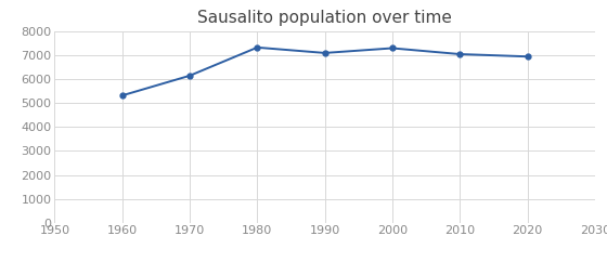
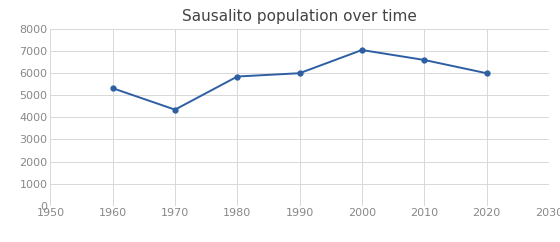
1970: 6150 -> 4350
1980: 7330 -> 5850
1990: 7100 -> 6000
2000: 7300 -> 7050
2010: 7050 -> 6600
2020: 6950 -> 6000
